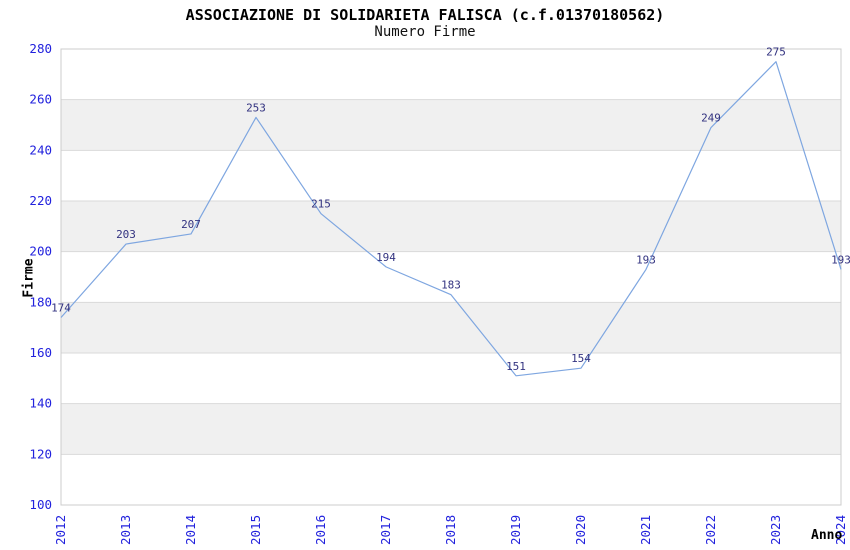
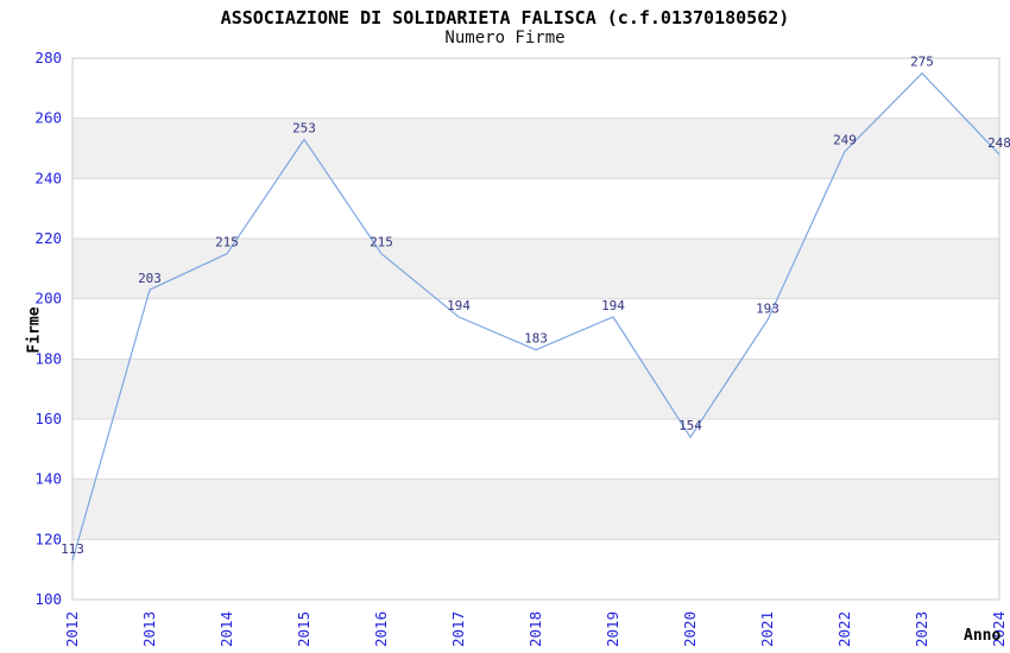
2012: 174 -> 113
2014: 207 -> 215
2019: 151 -> 194
2024: 193 -> 248
